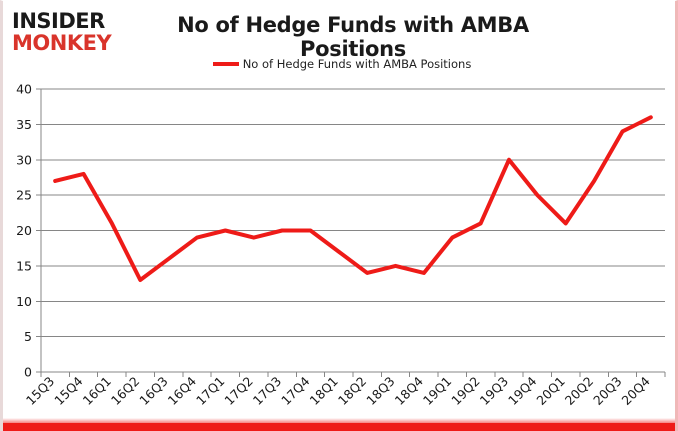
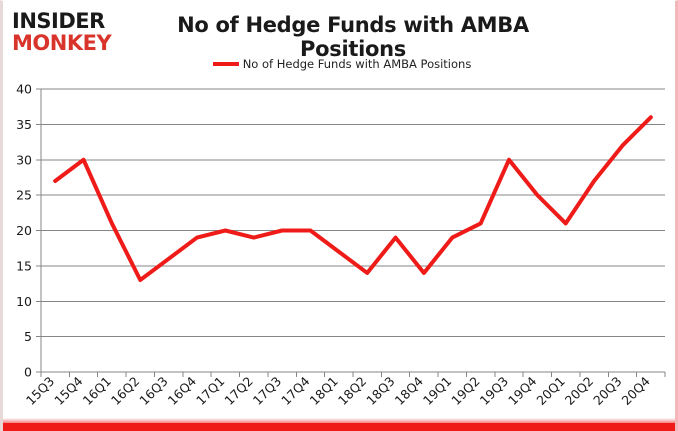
15Q4: 28 -> 30
18Q3: 15 -> 19
20Q3: 34 -> 32
